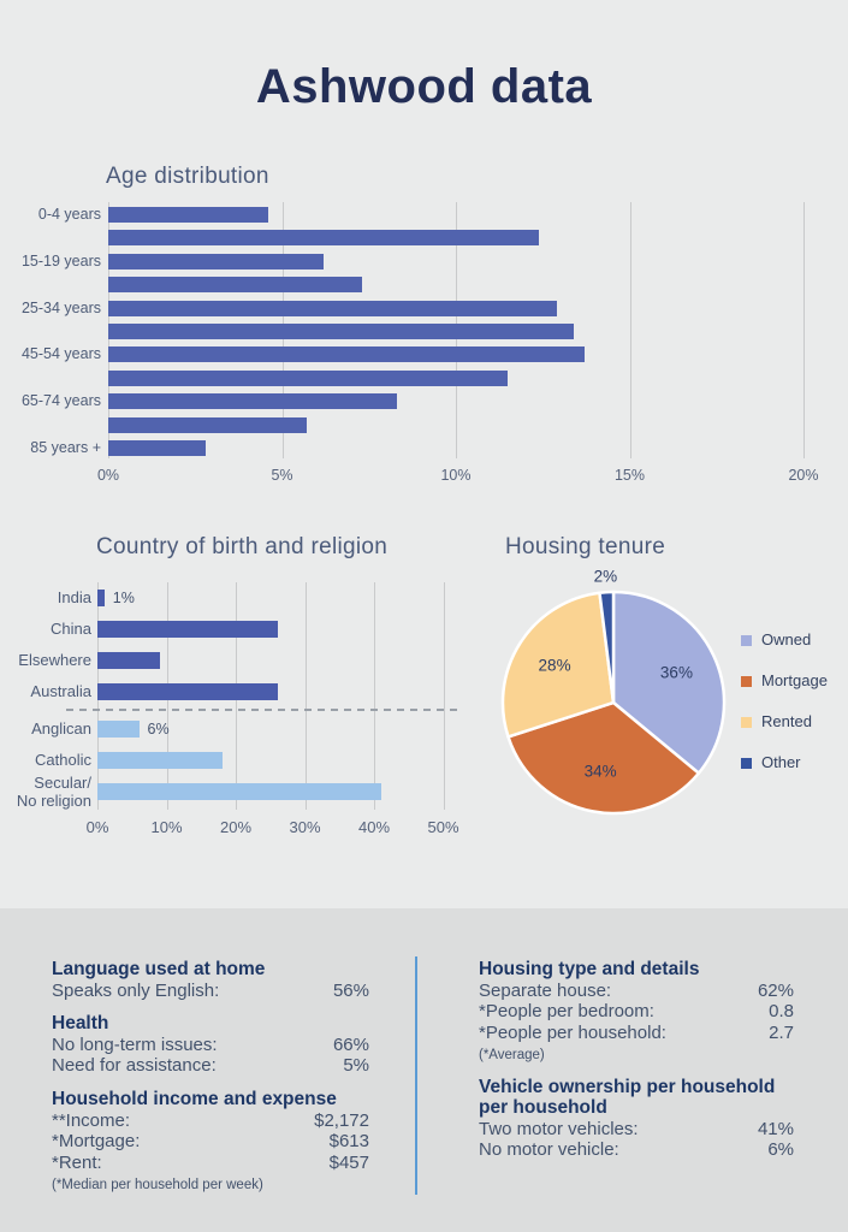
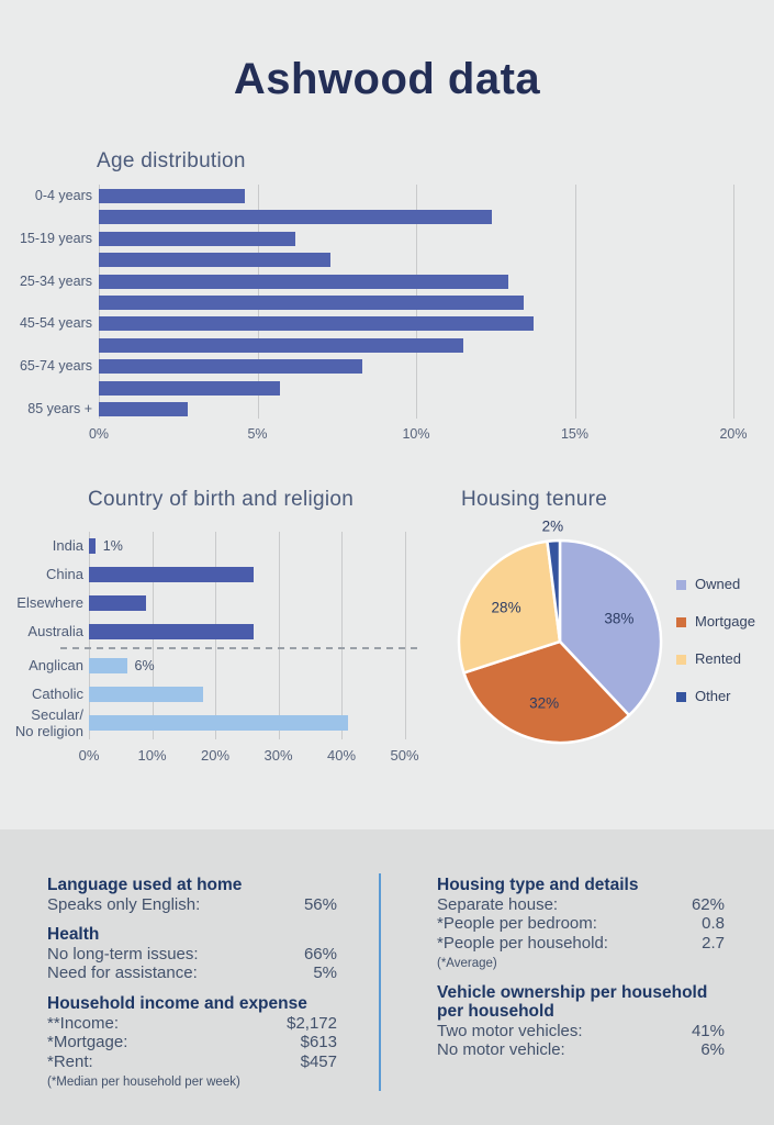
Housing tenure/Owned: 36% -> 38%
Housing tenure/Mortgage: 34% -> 32%
